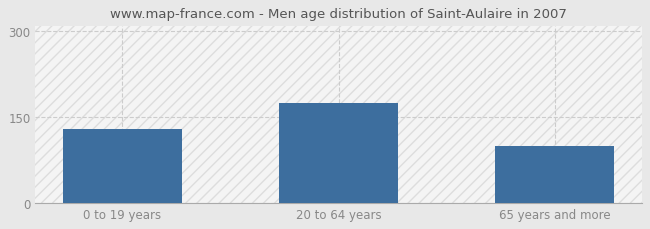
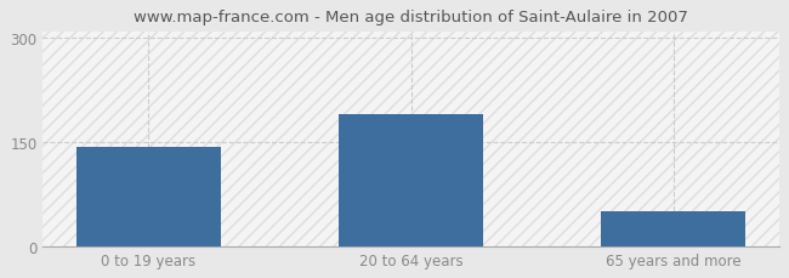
0 to 19 years: 130 -> 144
20 to 64 years: 175 -> 190
65 years and more: 100 -> 50
